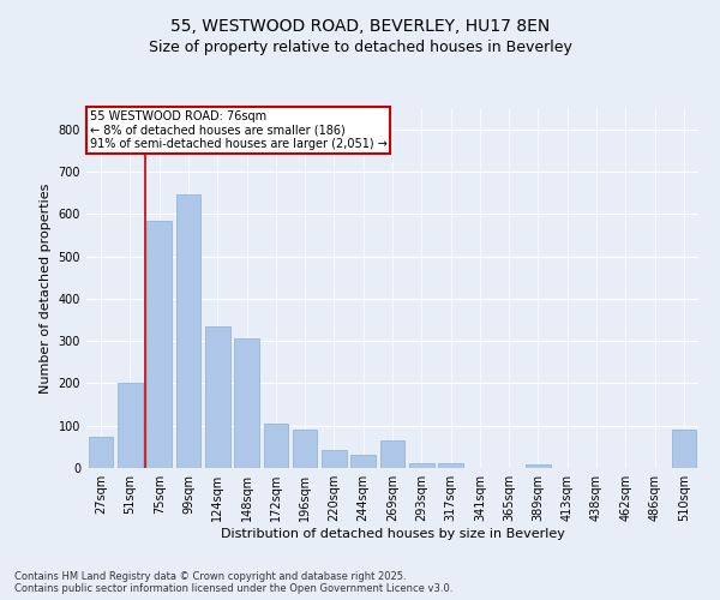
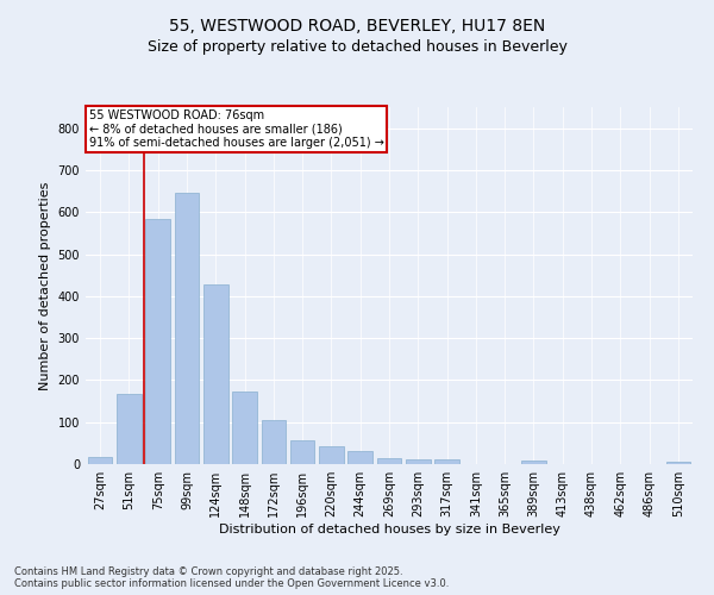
27sqm: 75 -> 18
51sqm: 200 -> 168
124sqm: 335 -> 428
148sqm: 305 -> 172
196sqm: 90 -> 57
269sqm: 65 -> 14
510sqm: 90 -> 6
